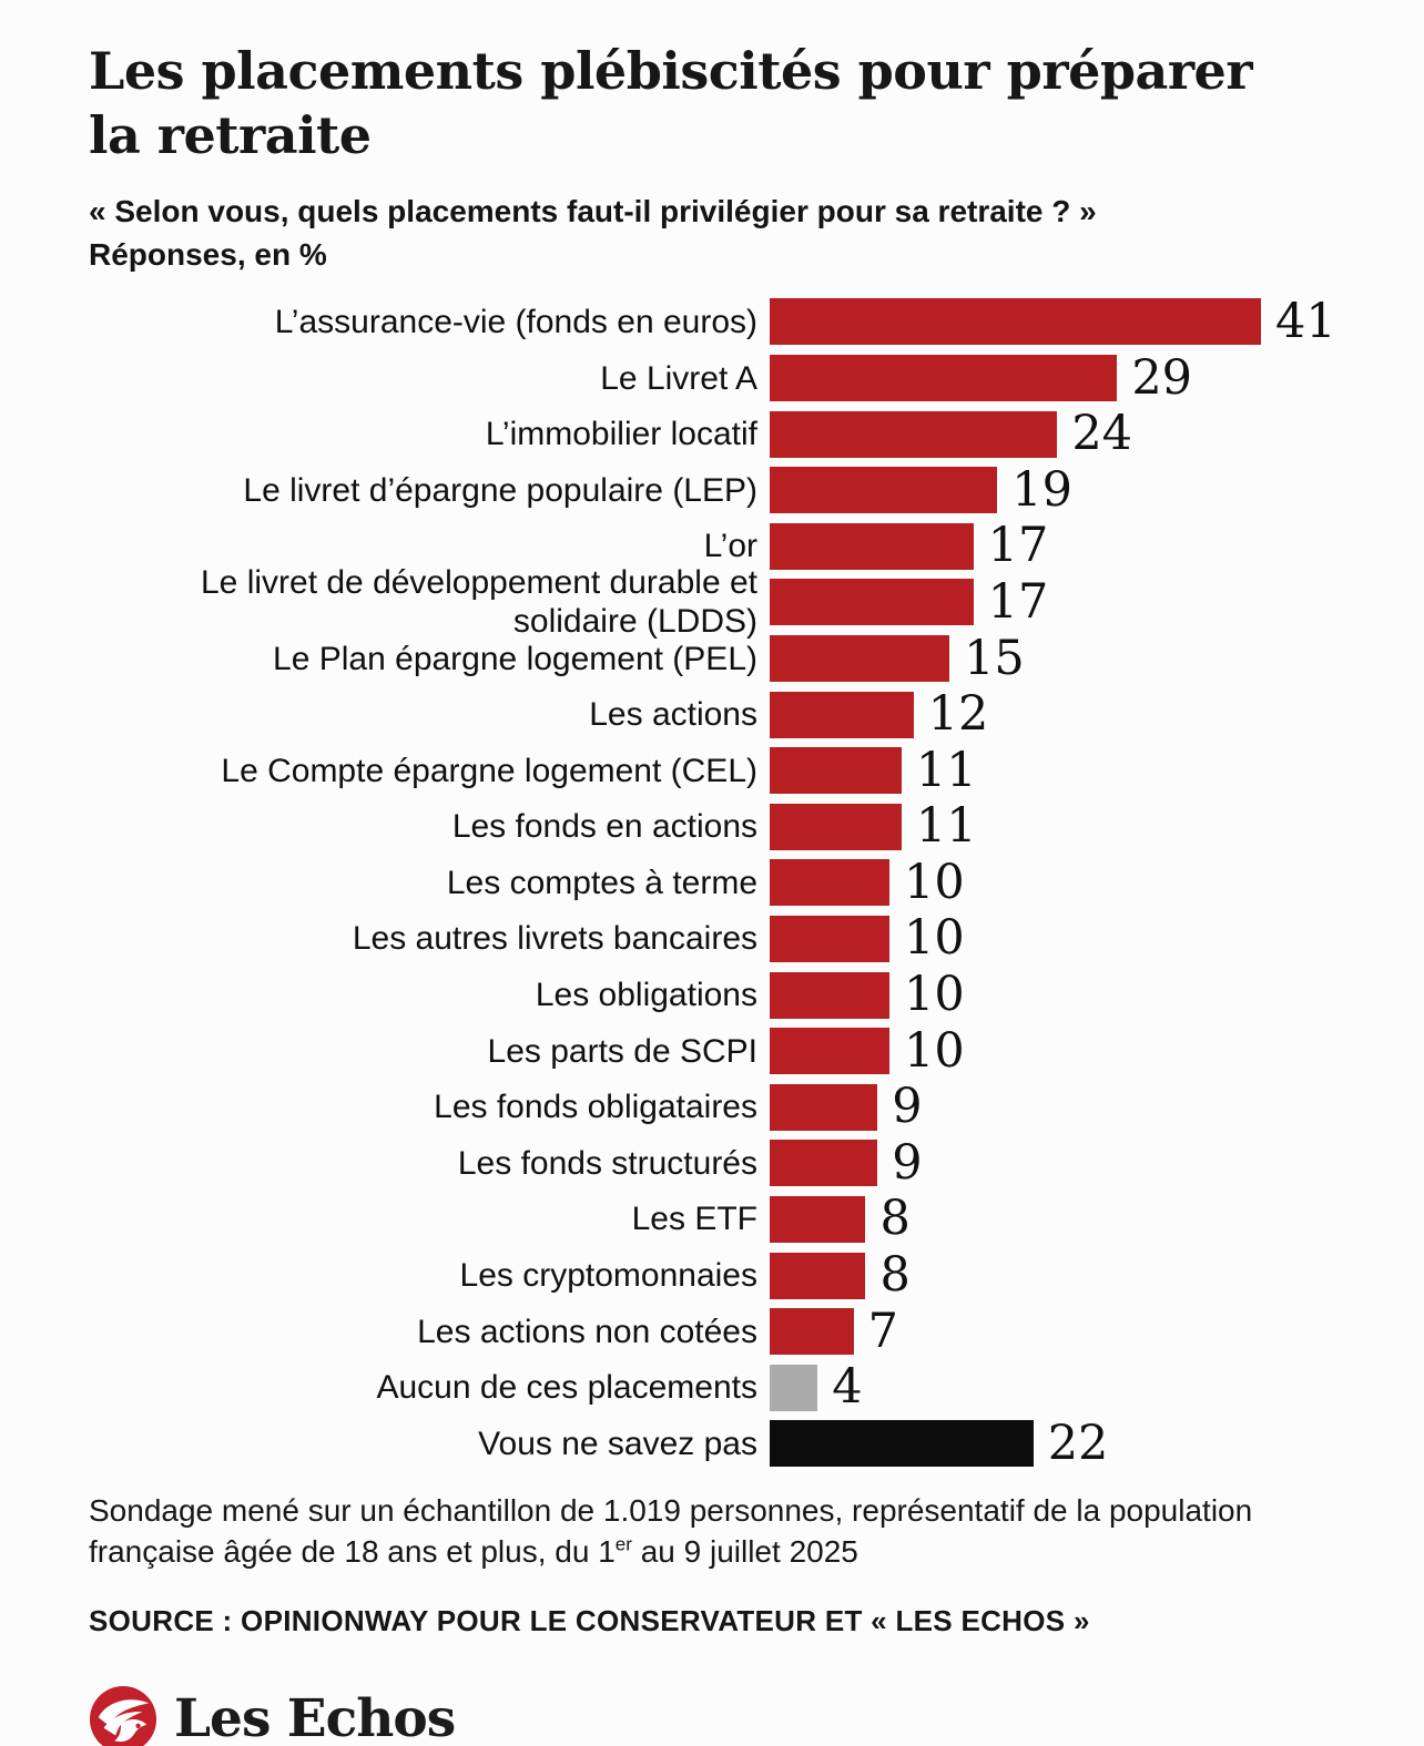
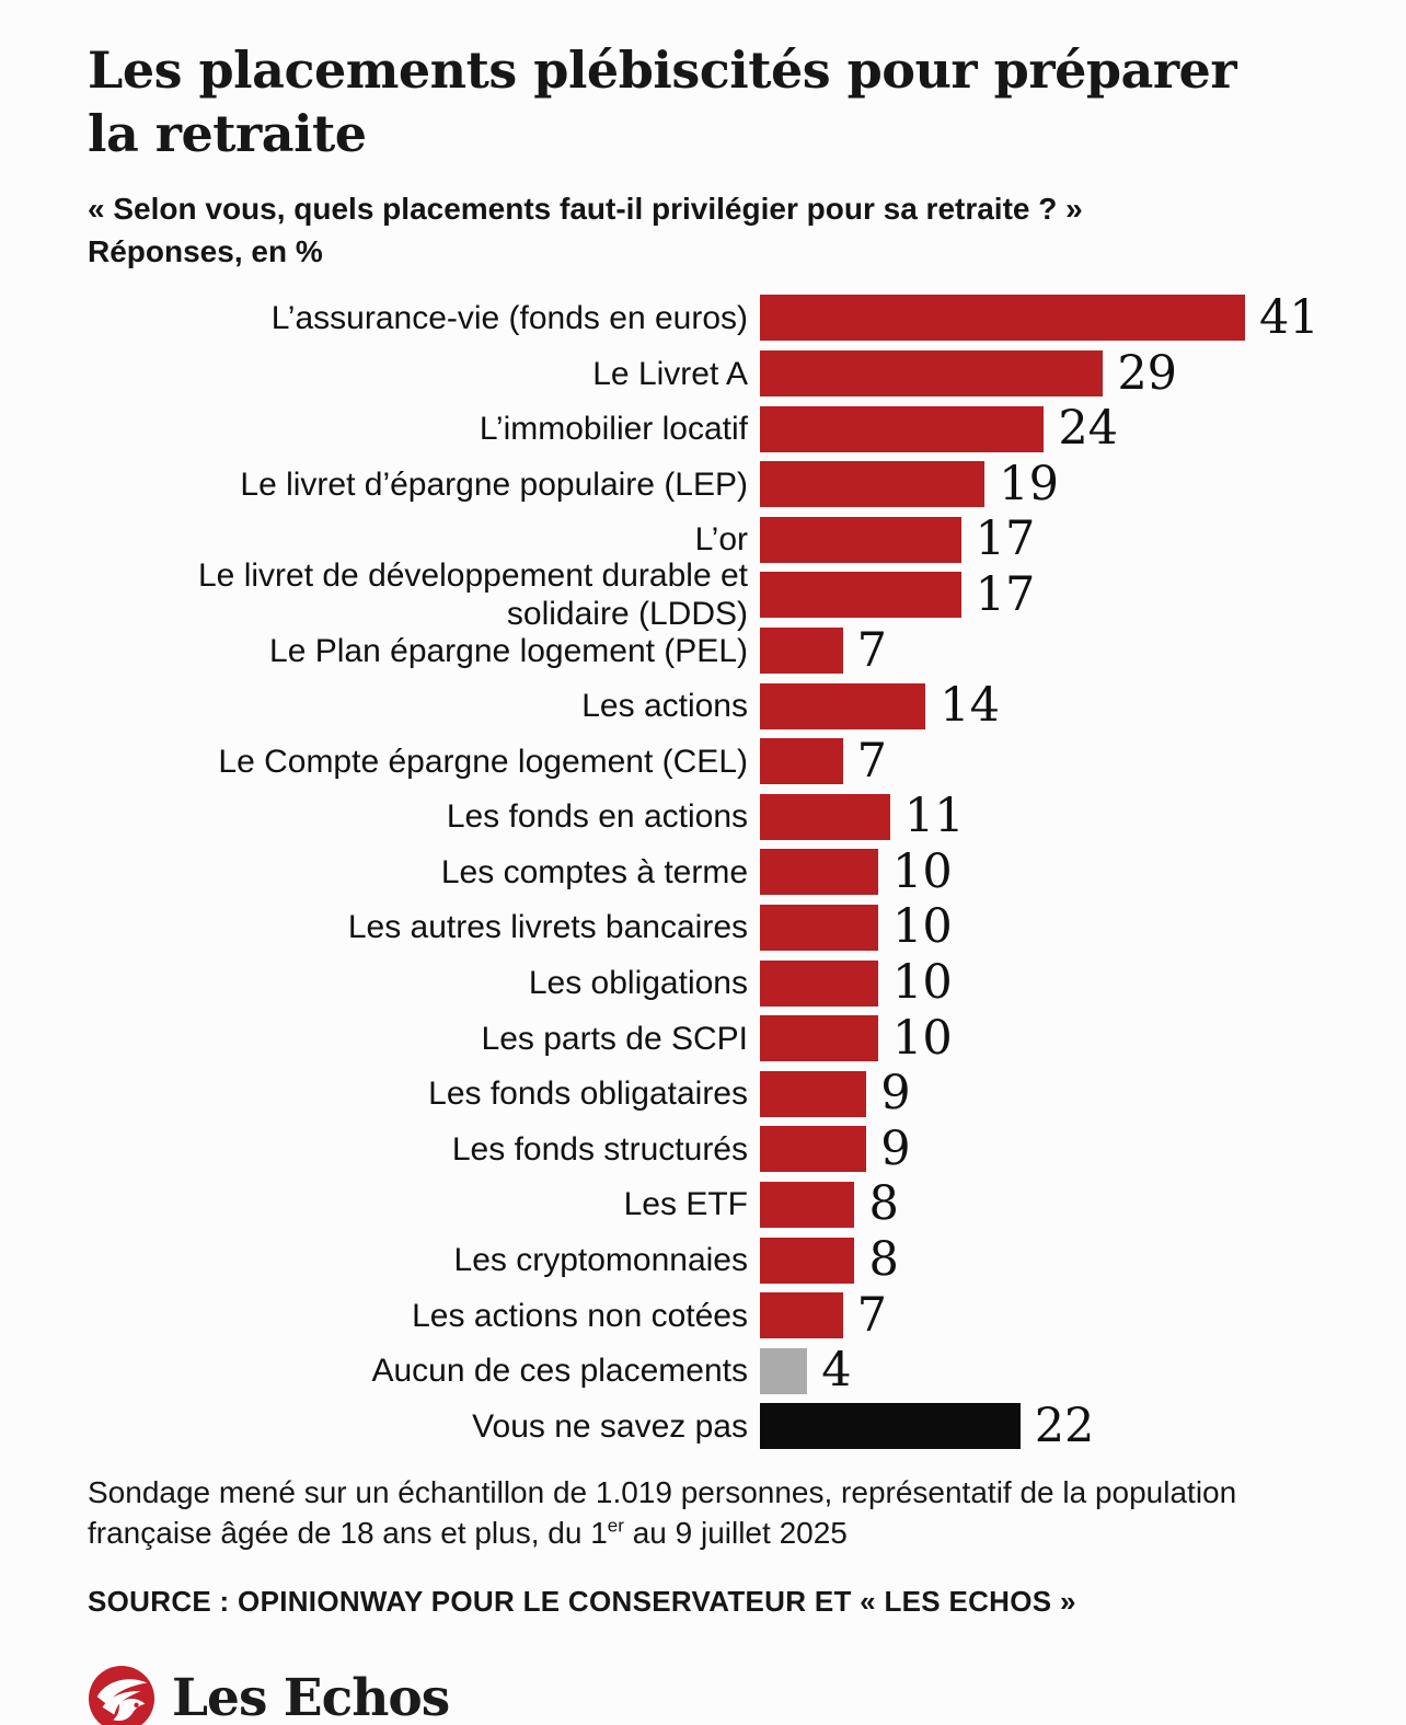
Le Plan épargne logement (PEL): 15 -> 7
Les actions: 12 -> 14
Le Compte épargne logement (CEL): 11 -> 7
